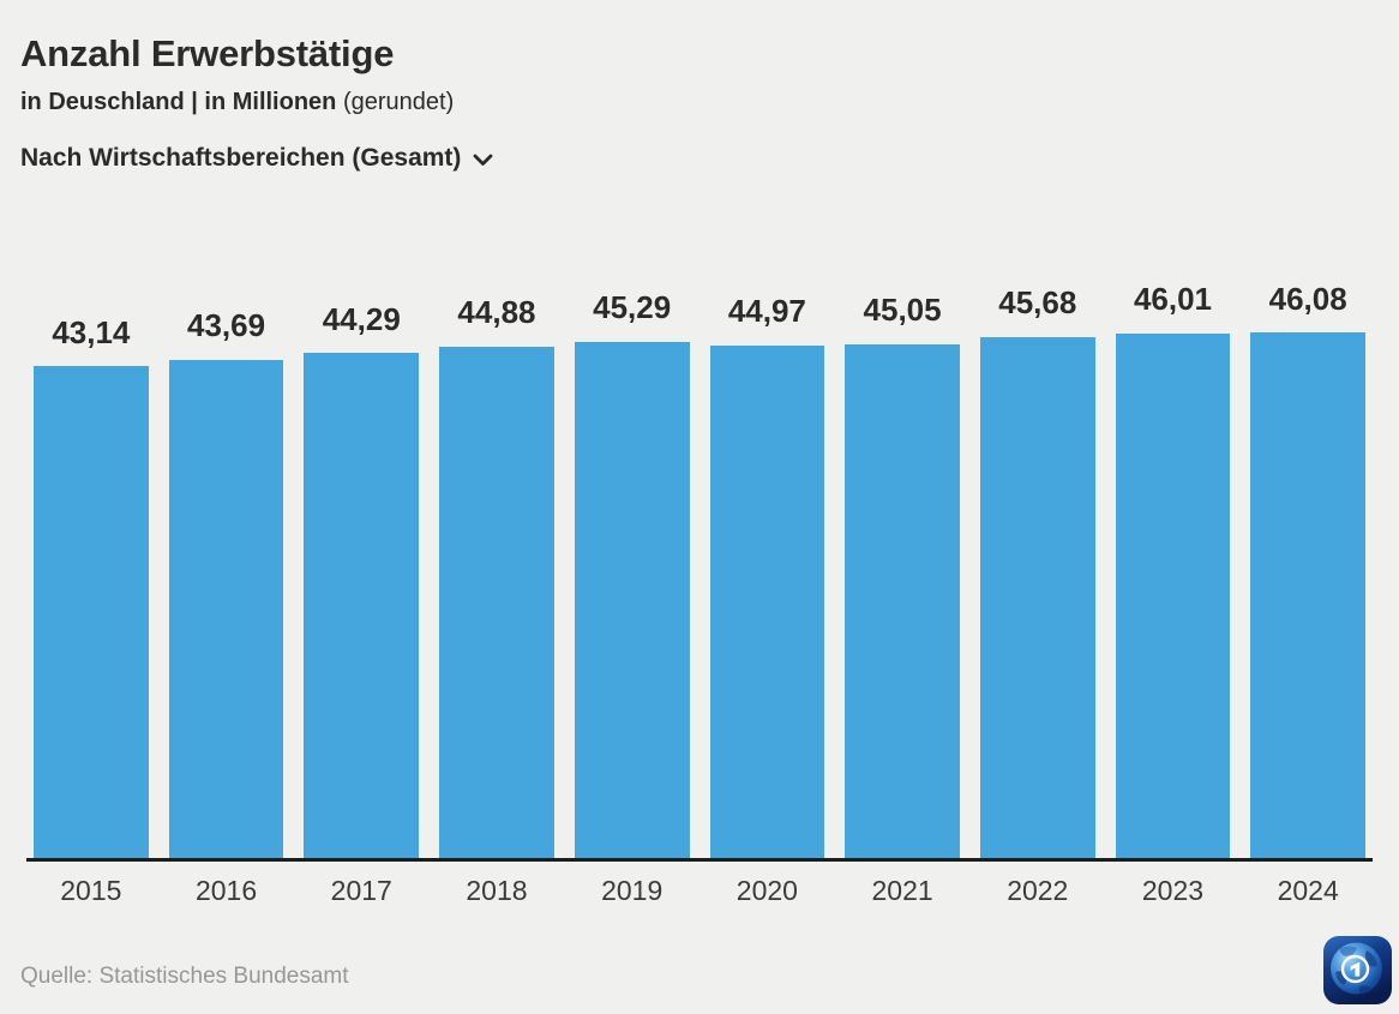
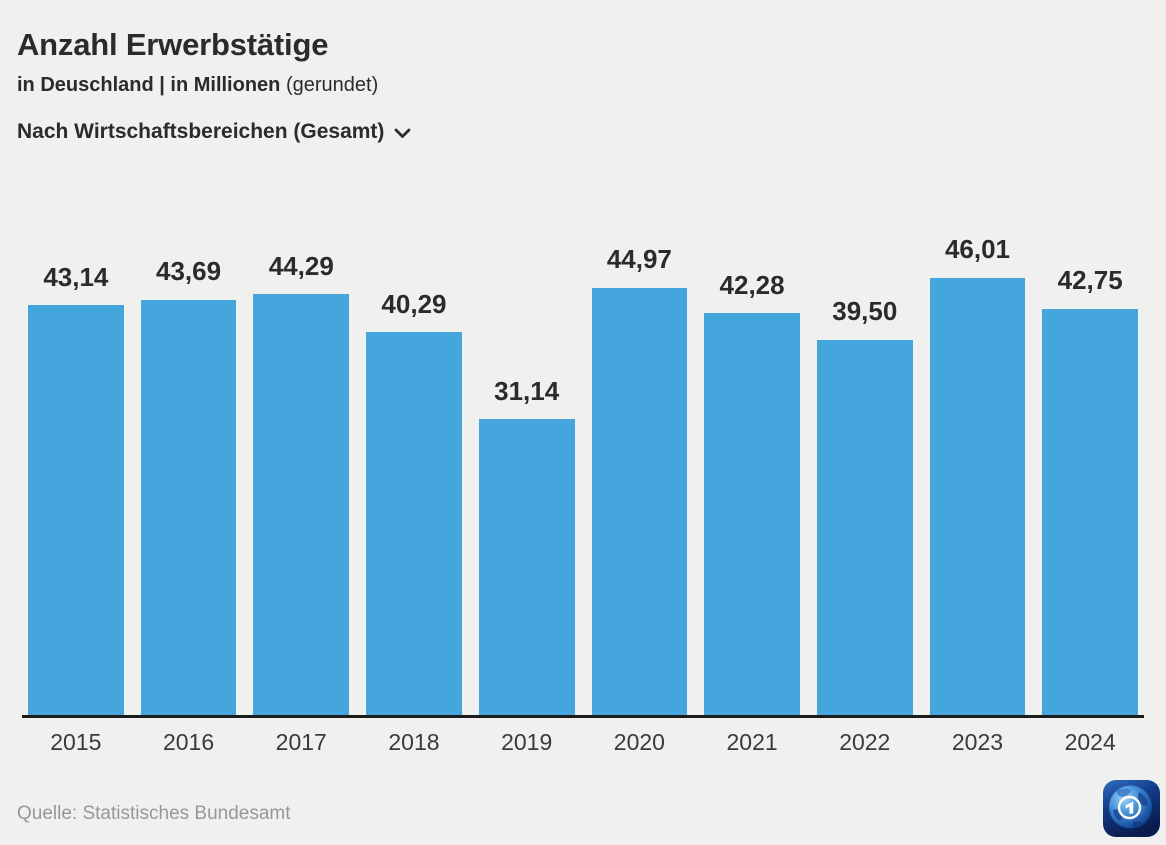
2018: 44,88 -> 40,29
2019: 45,29 -> 31,14
2021: 45,05 -> 42,28
2022: 45,68 -> 39,50
2024: 46,08 -> 42,75
